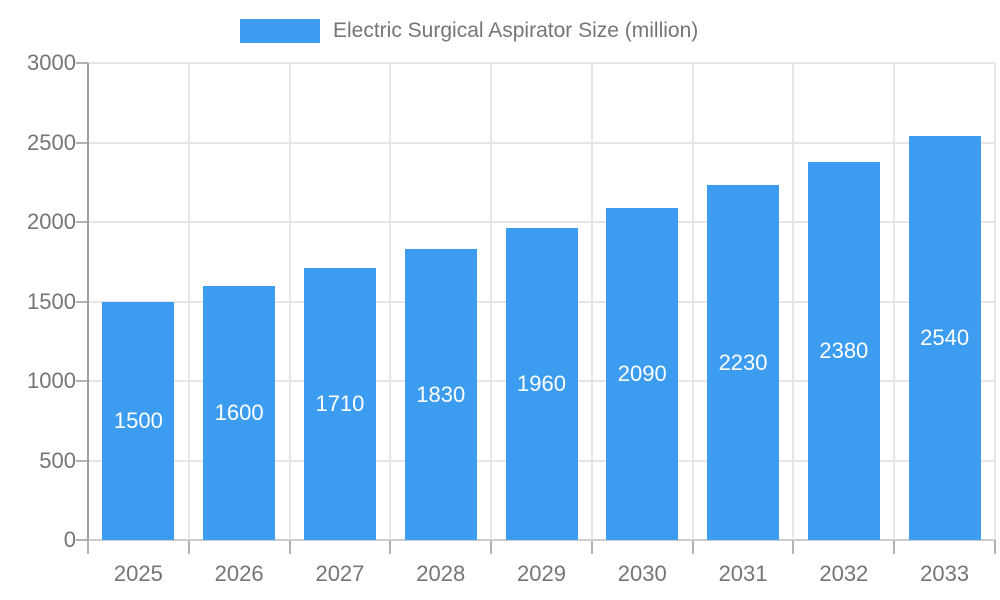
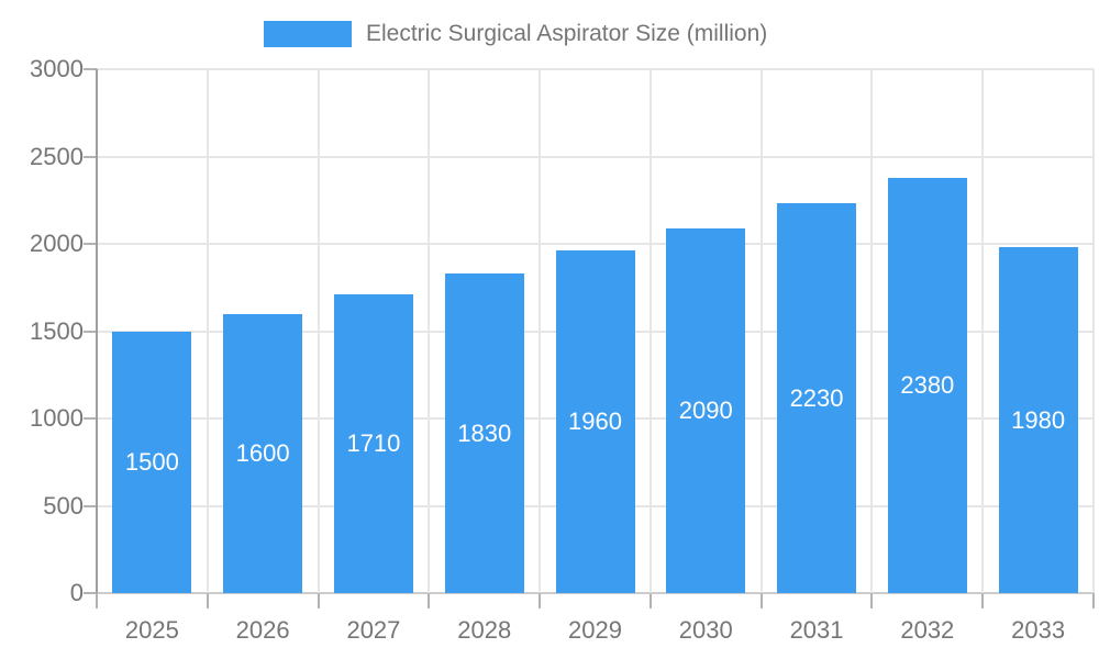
2033: 2540 -> 1980
